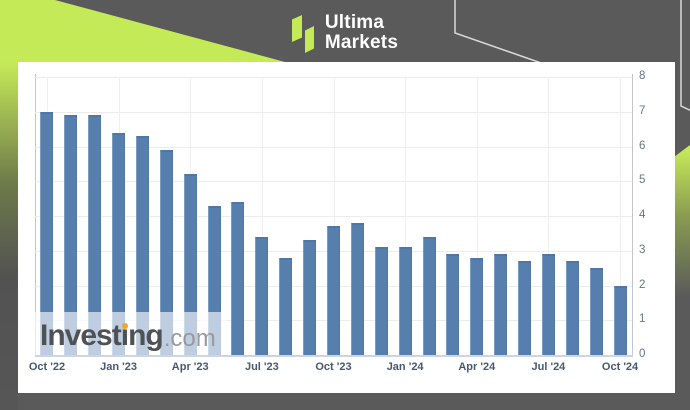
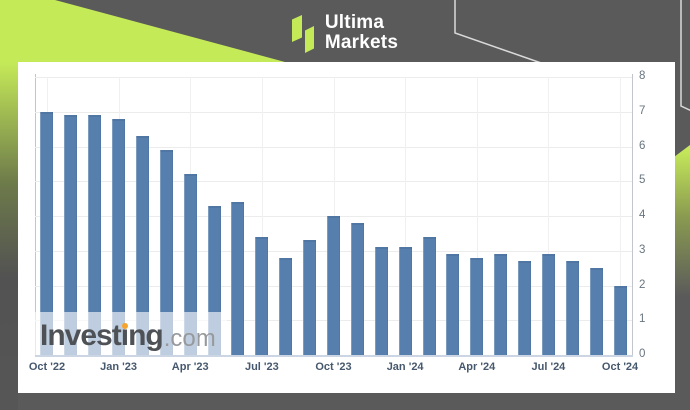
Jan '23: 6.4 -> 6.8
Oct '23: 3.7 -> 4.0
